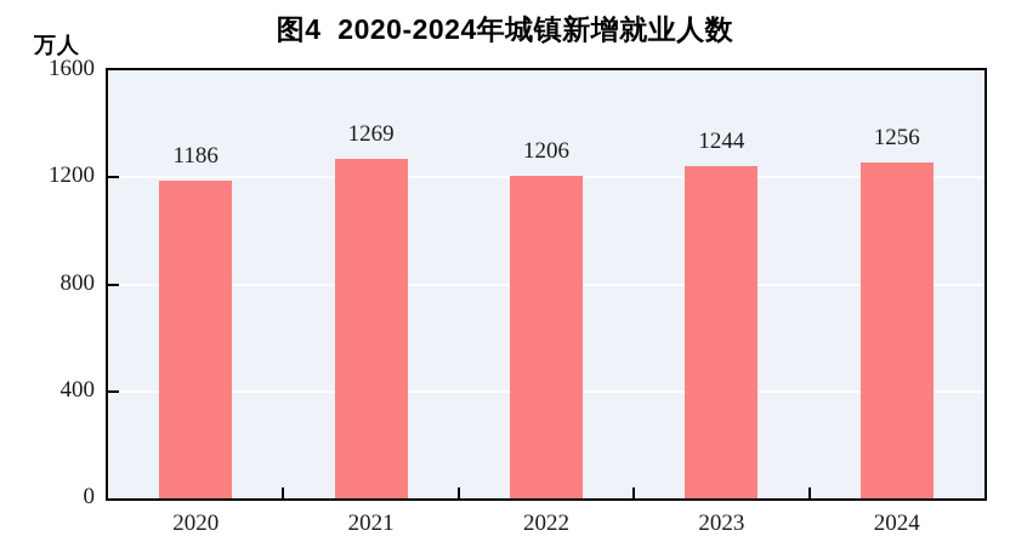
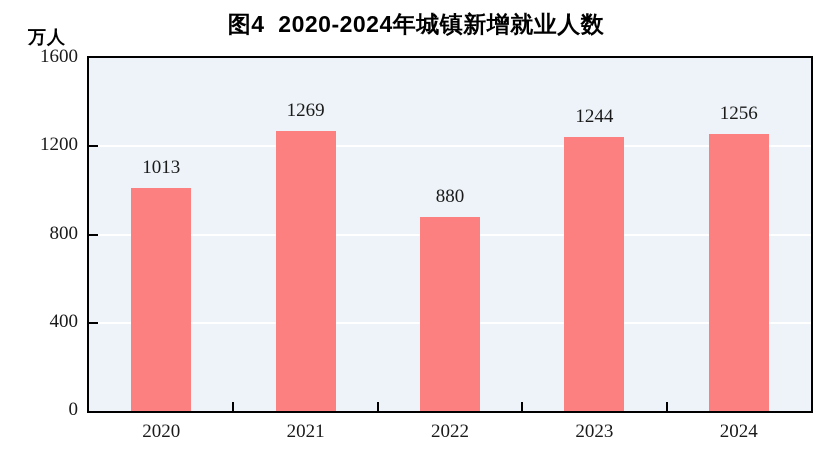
2020: 1186 -> 1013
2022: 1206 -> 880
